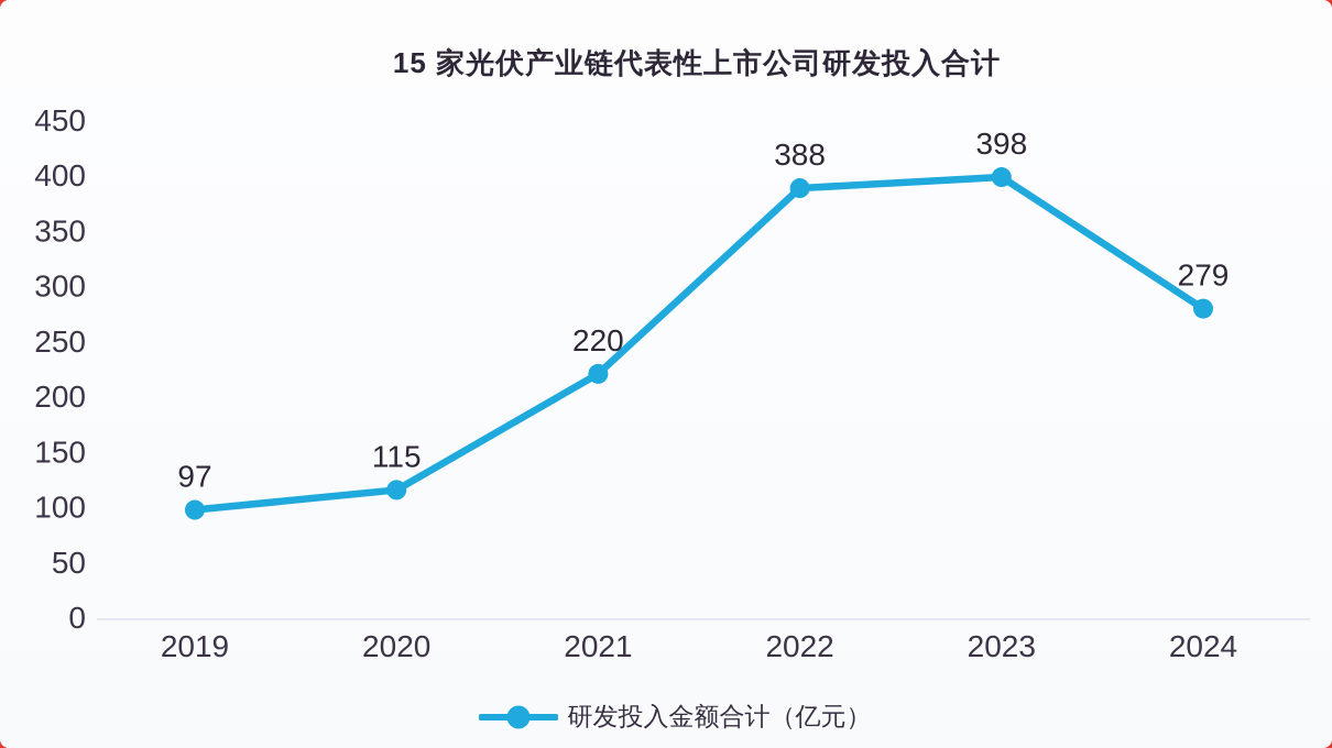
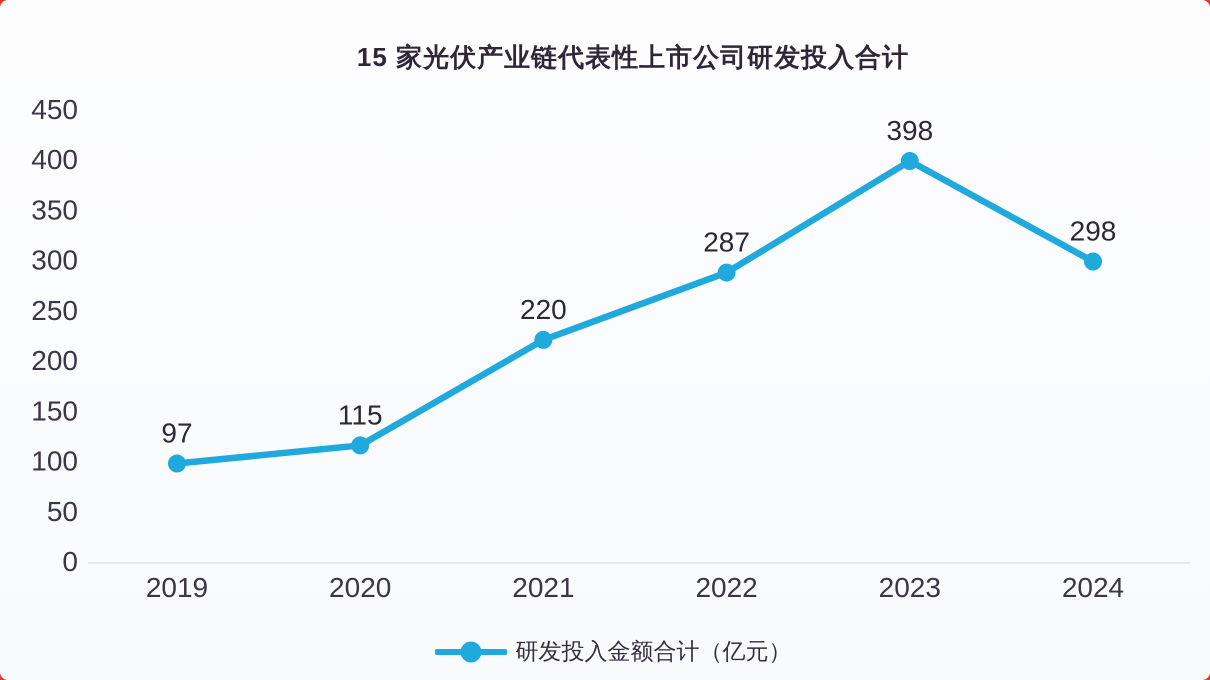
2022: 388 -> 287
2024: 279 -> 298
